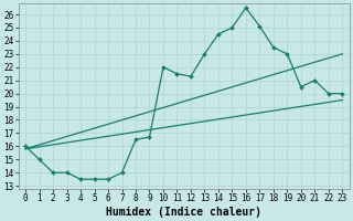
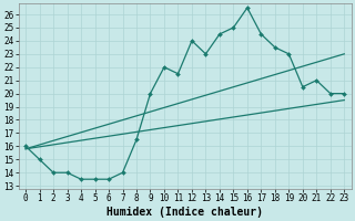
9: 16.7 -> 20.0
12: 21.3 -> 24.0
17: 25.1 -> 24.5
